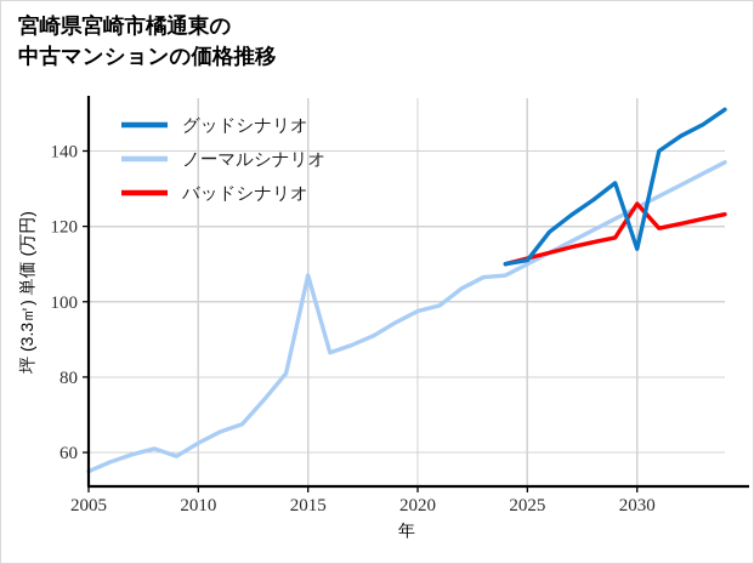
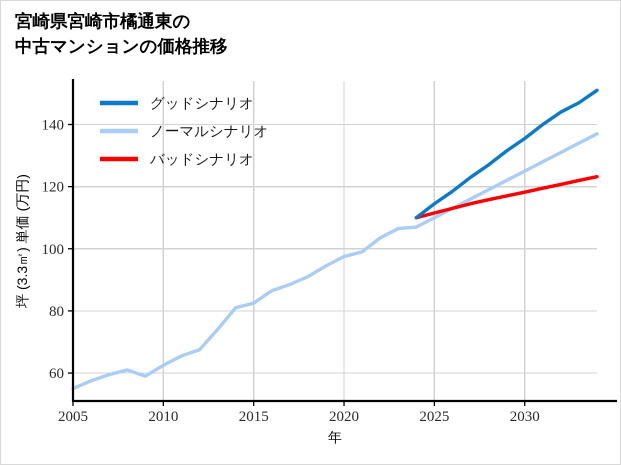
ノーマルシナリオ/2015: 107 -> 82
グッドシナリオ/2025: 111 -> 114
グッドシナリオ/2030: 114 -> 136
バッドシナリオ/2030: 126 -> 118
